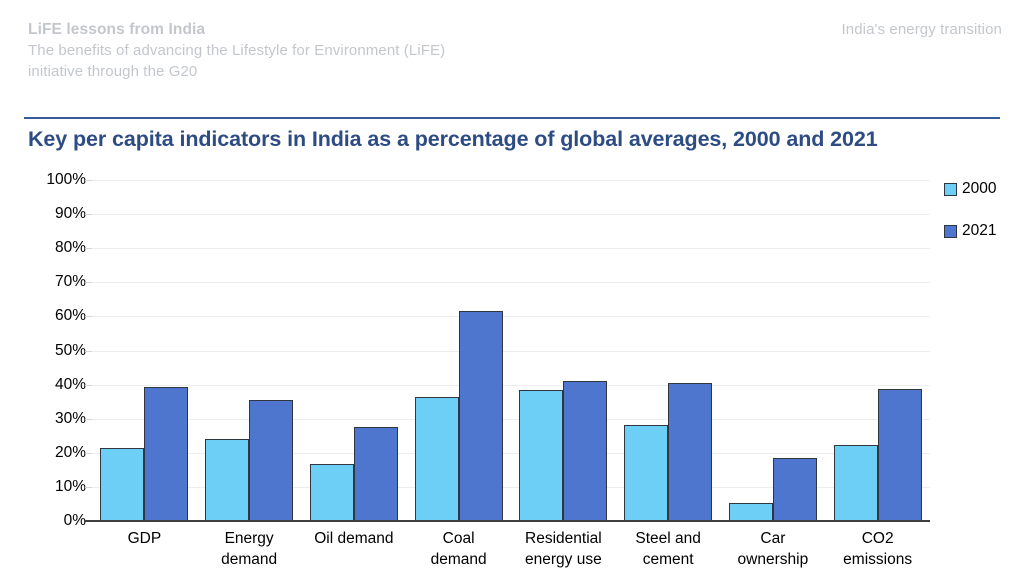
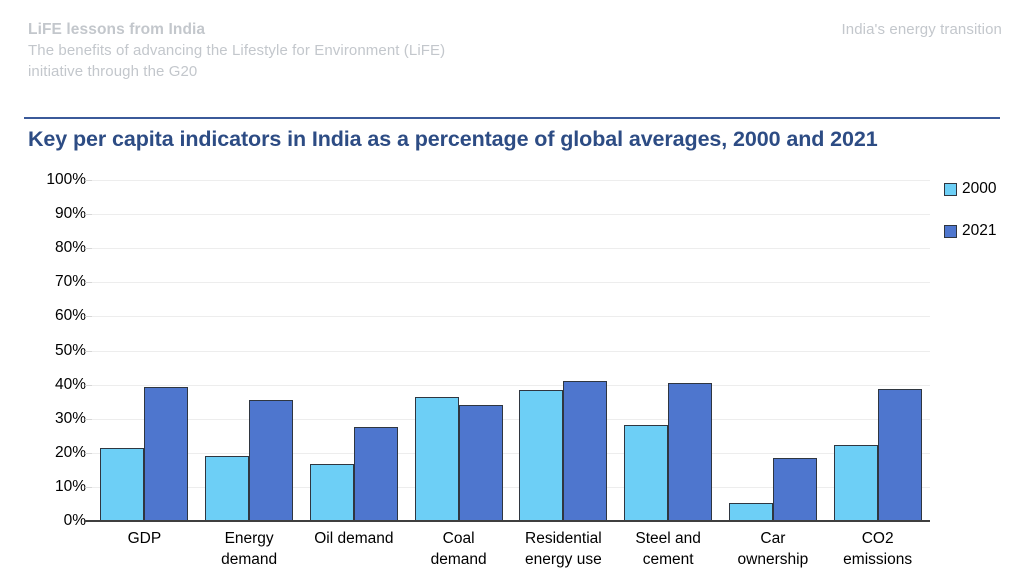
2000/Energy demand: 24% -> 19%
2021/Coal demand: 62% -> 34%
